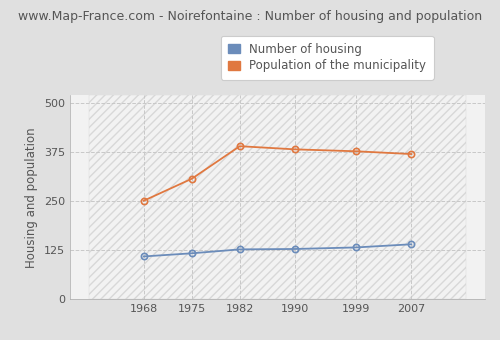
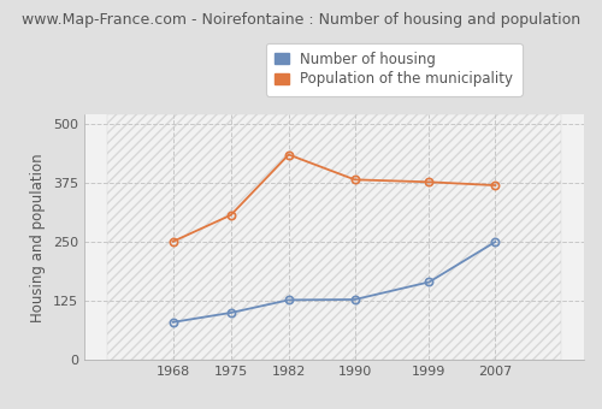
Number of housing/1968: 109 -> 80
Number of housing/1975: 117 -> 100
Population of the municipality/1982: 390 -> 435
Number of housing/1999: 132 -> 165
Number of housing/2007: 140 -> 250
